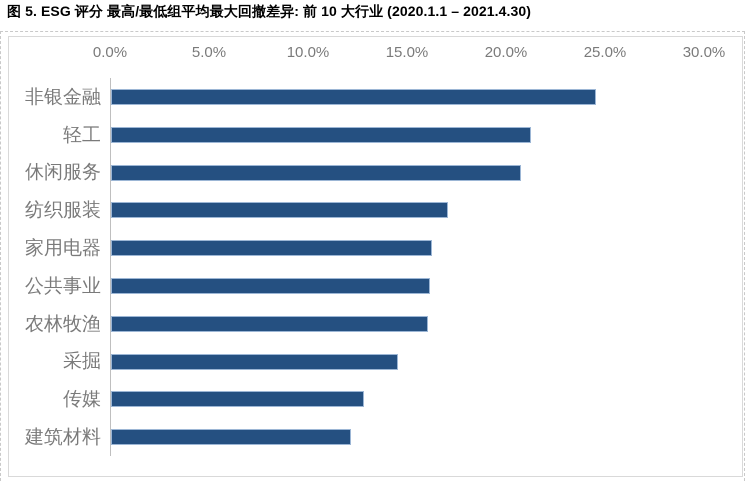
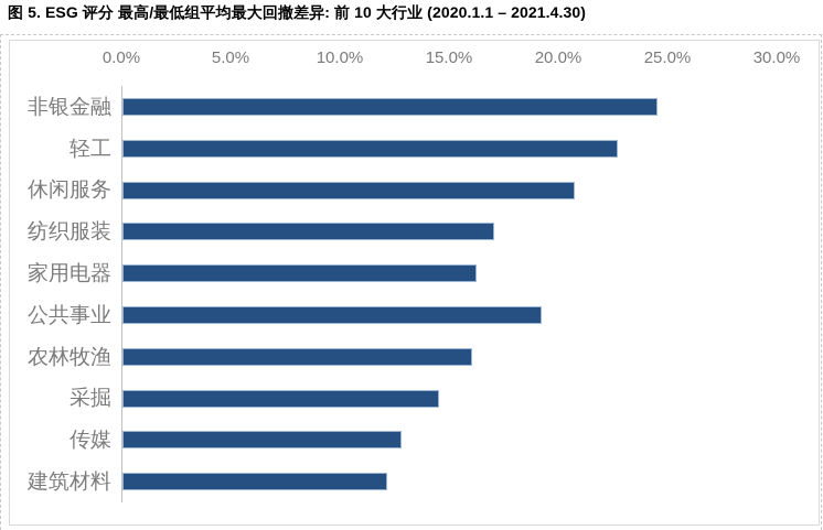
轻工: 21.2% -> 22.7%
公共事业: 16.1% -> 19.2%
